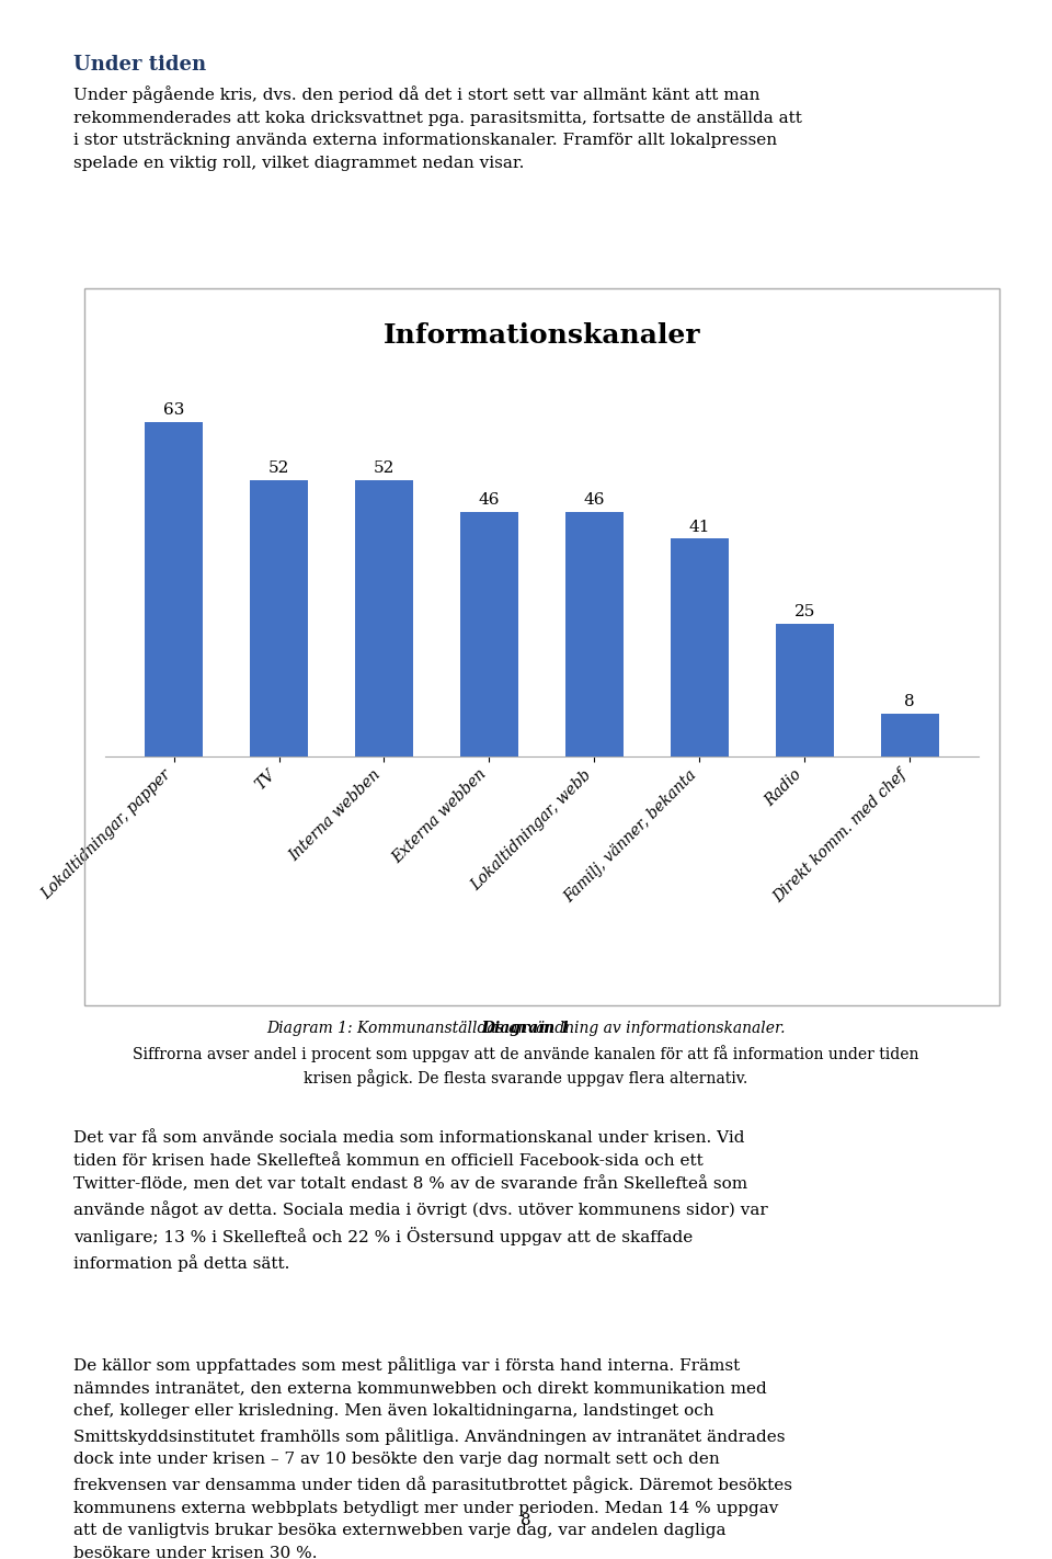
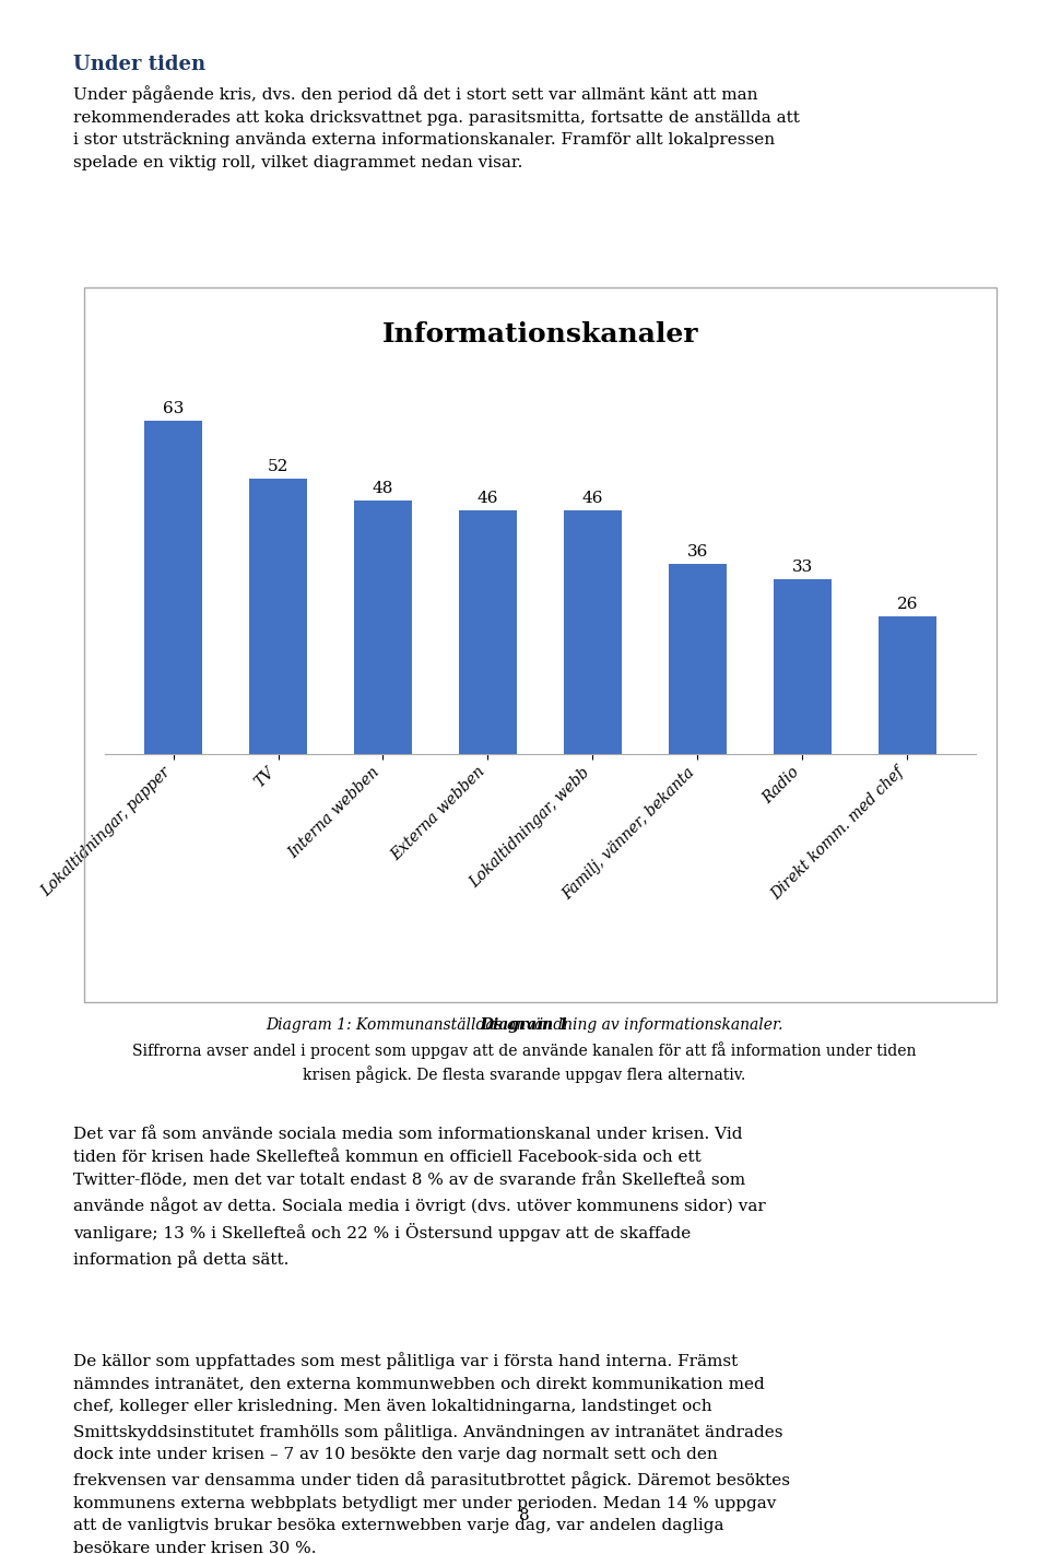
Interna webben: 52 -> 48
Familj, vänner, bekanta: 41 -> 36
Radio: 25 -> 33
Direkt komm. med chef: 8 -> 26
